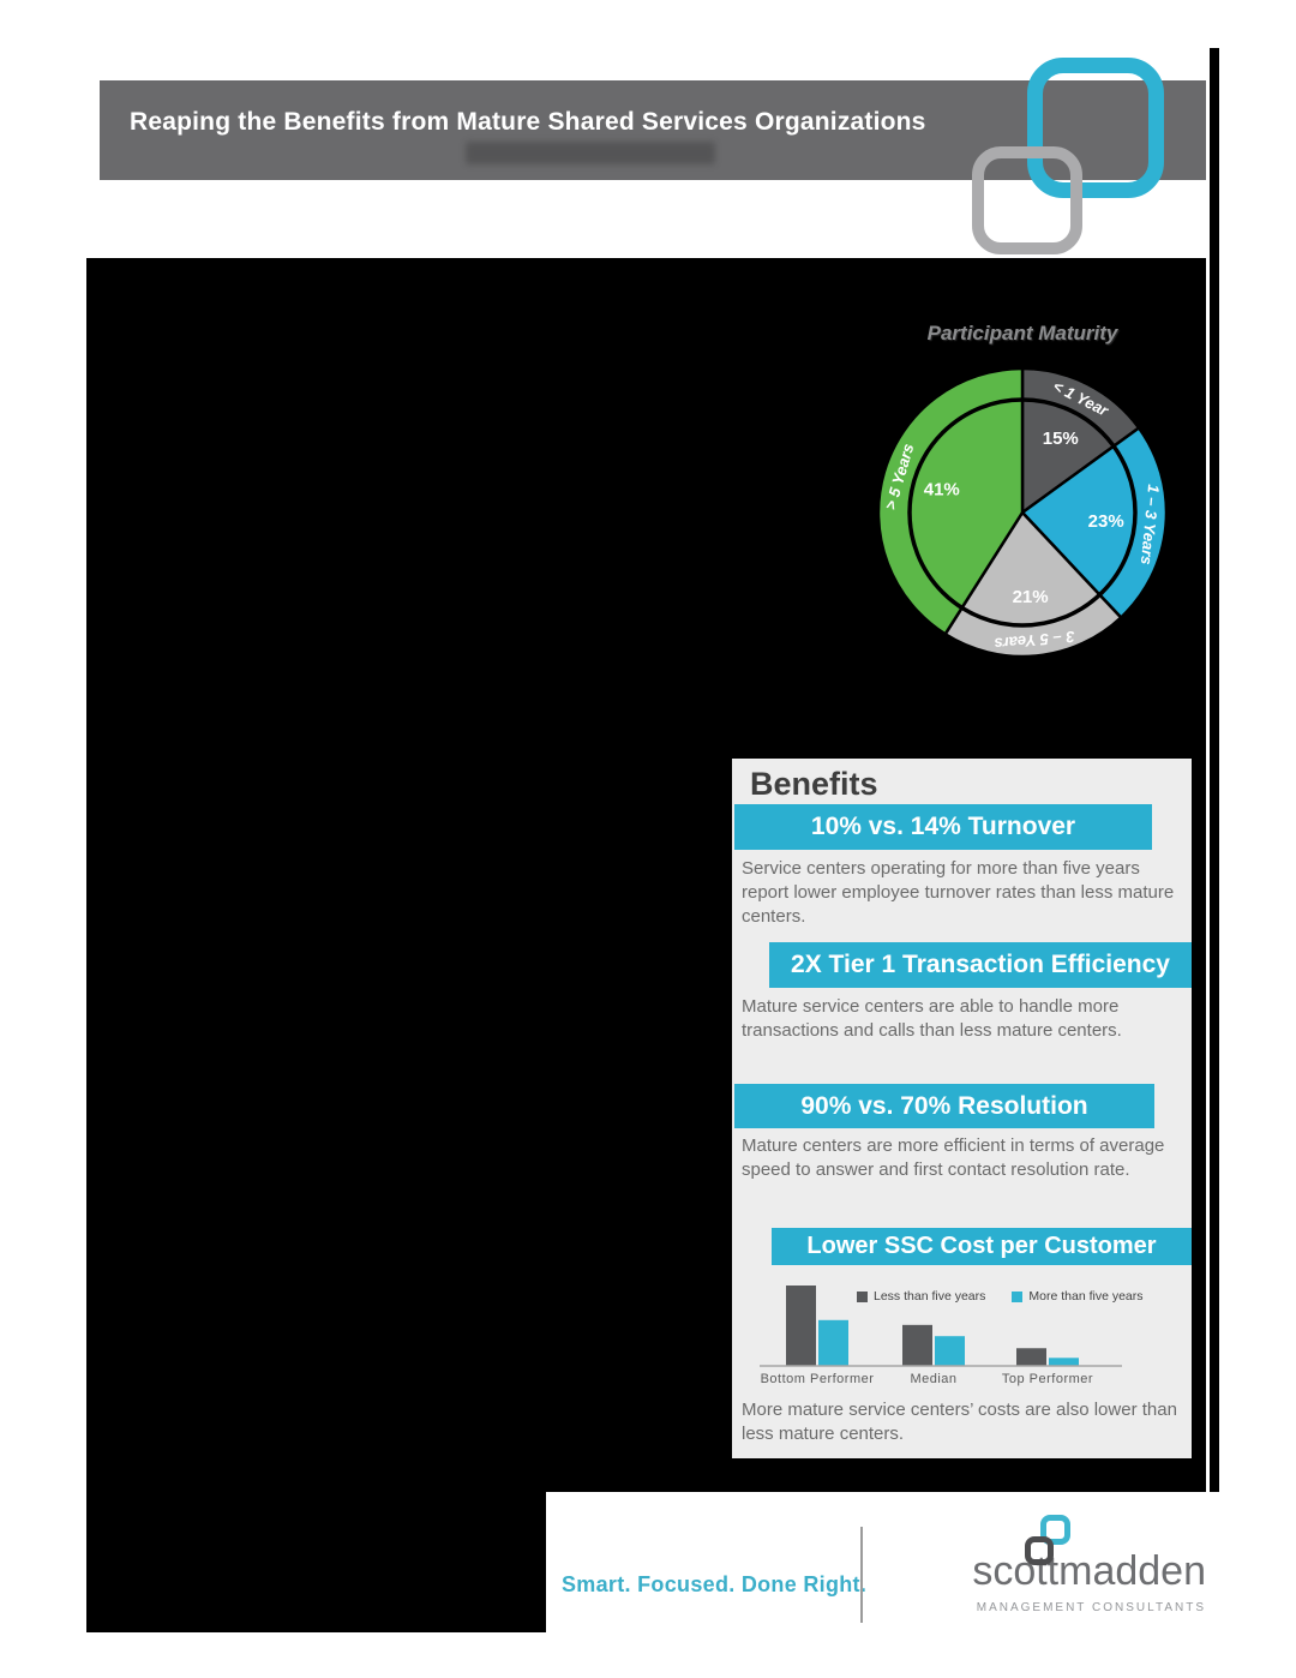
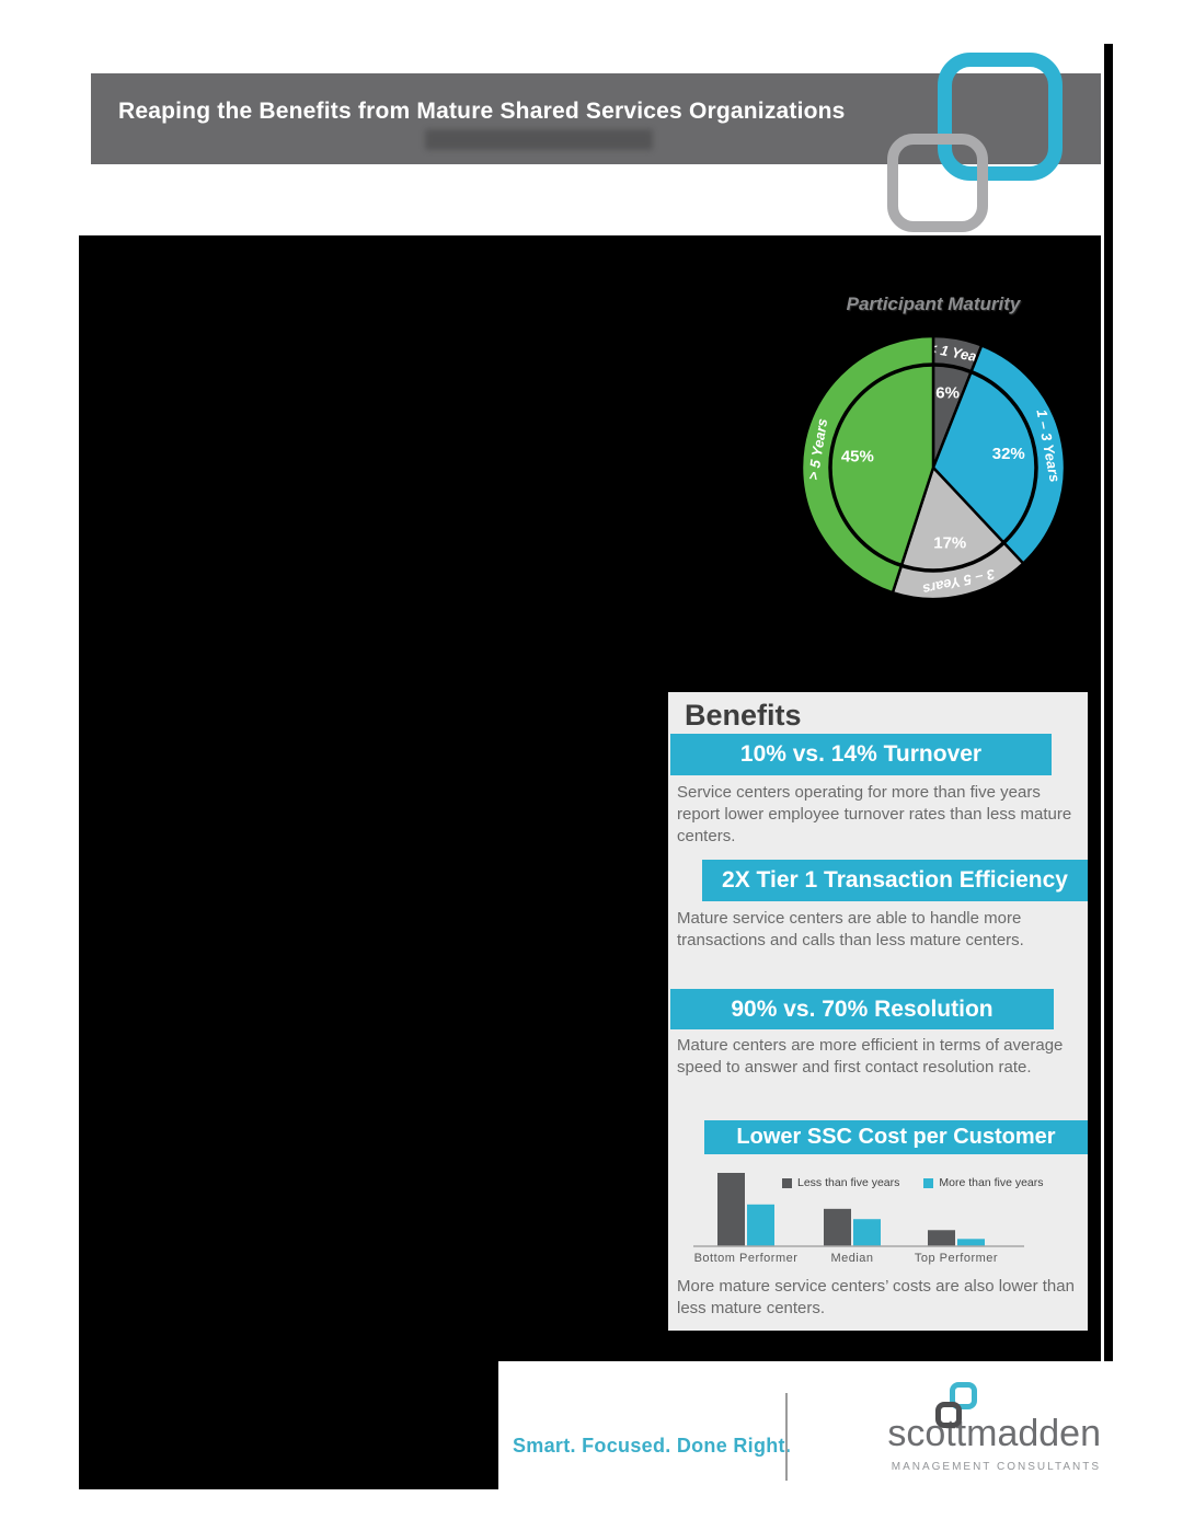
Participant Maturity/< 1 Year: 15% -> 6%
Participant Maturity/1 – 3 Years: 23% -> 32%
Participant Maturity/3 – 5 Years: 21% -> 17%
Participant Maturity/> 5 Years: 41% -> 45%
